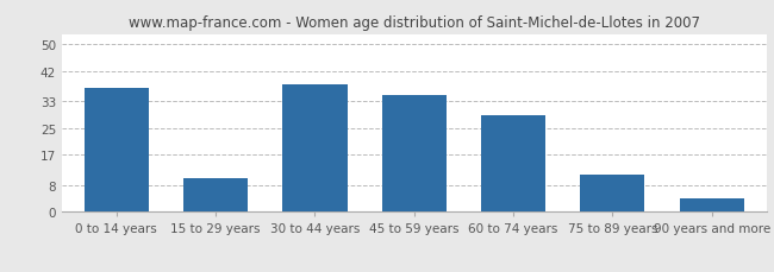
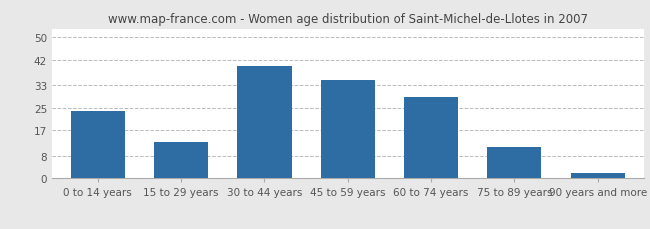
0 to 14 years: 37 -> 24
15 to 29 years: 10 -> 13
30 to 44 years: 38 -> 40
90 years and more: 4 -> 2
